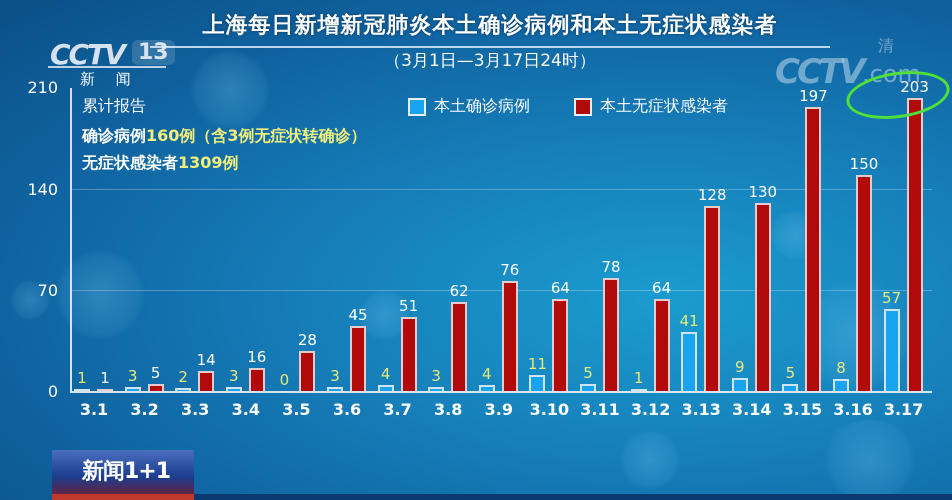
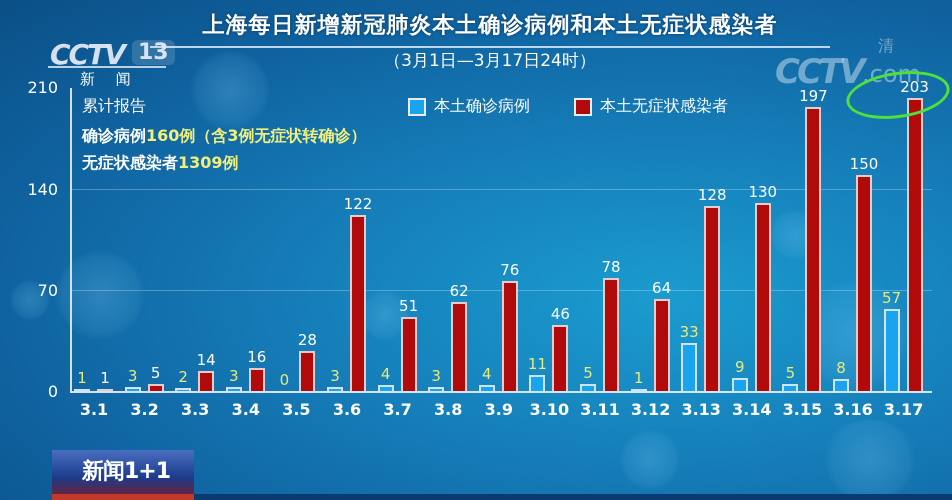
本土无症状感染者/3.6: 45 -> 122
本土无症状感染者/3.10: 64 -> 46
本土确诊病例/3.13: 41 -> 33
